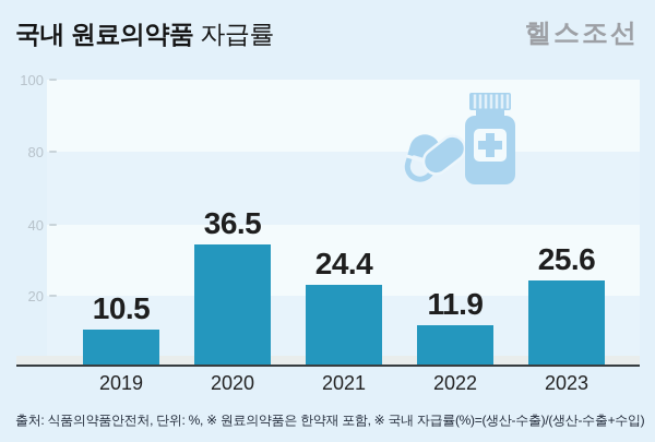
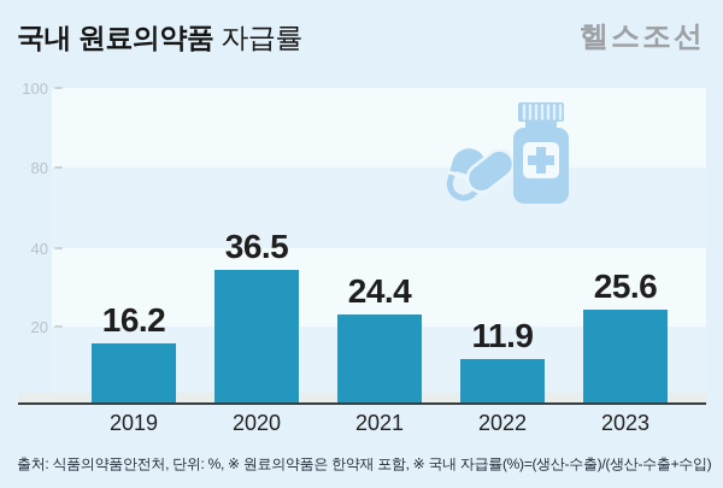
2019: 10.5 -> 16.2
